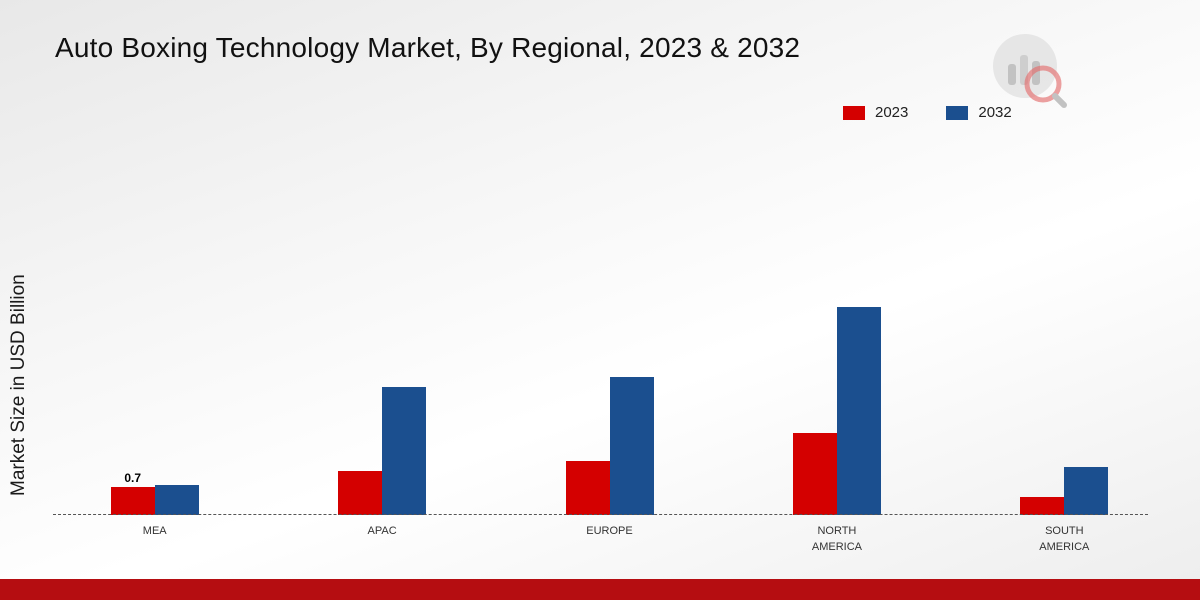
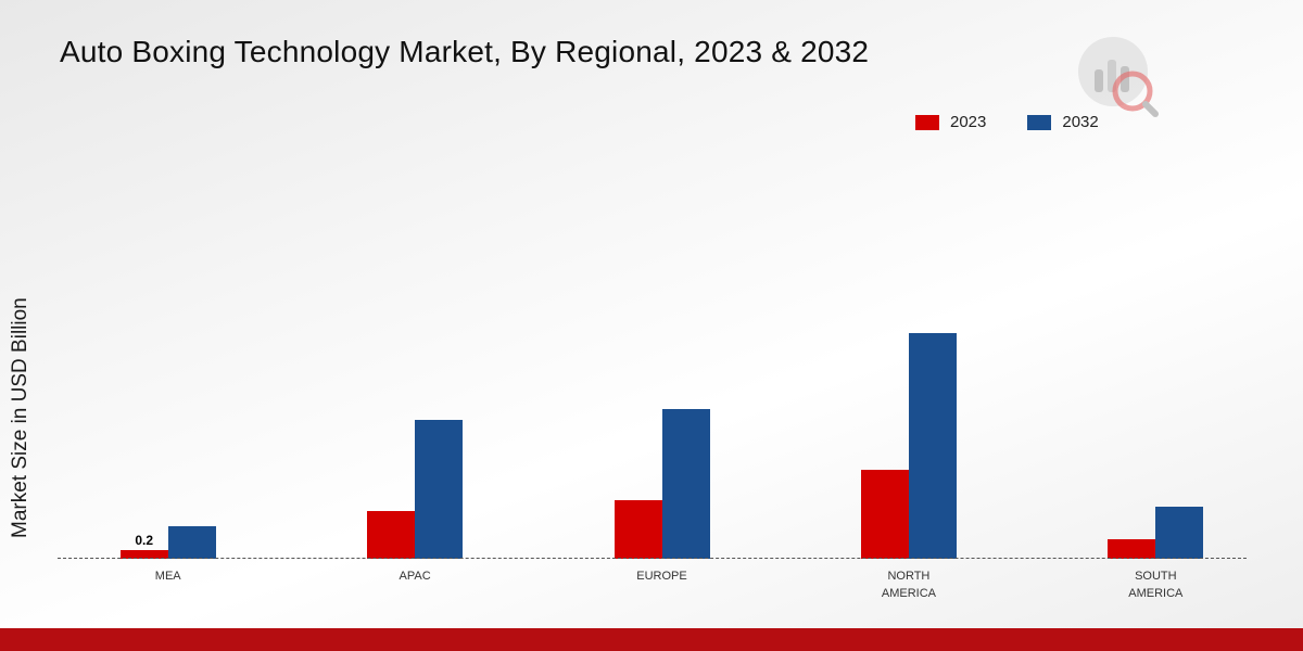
2023/MEA: 0.7 -> 0.2
